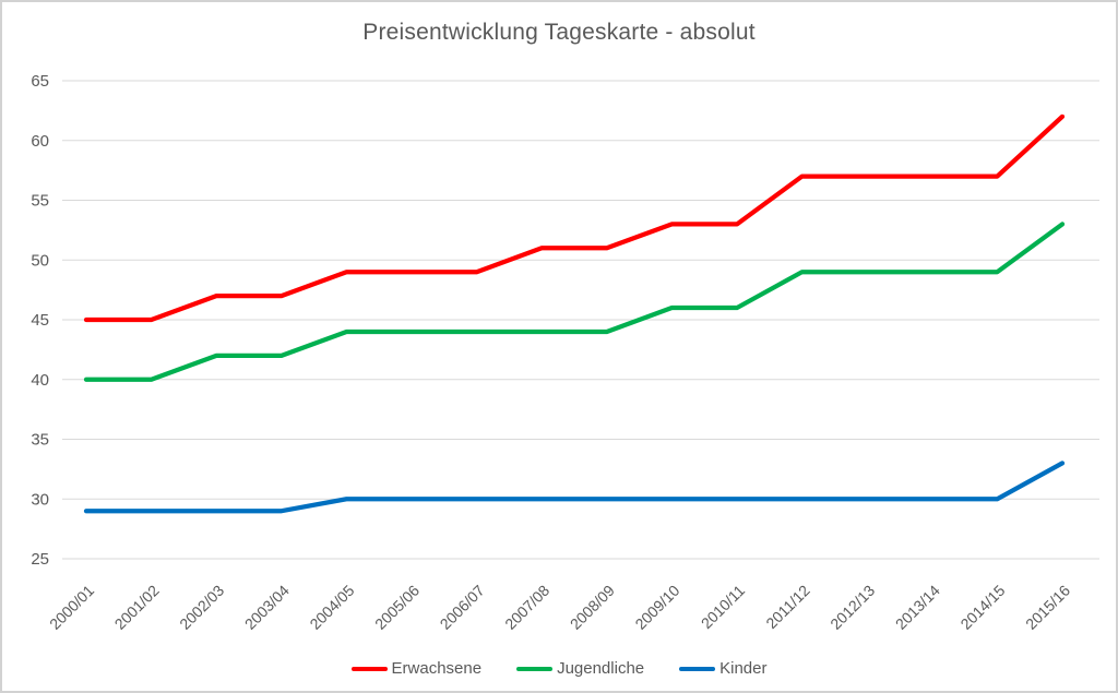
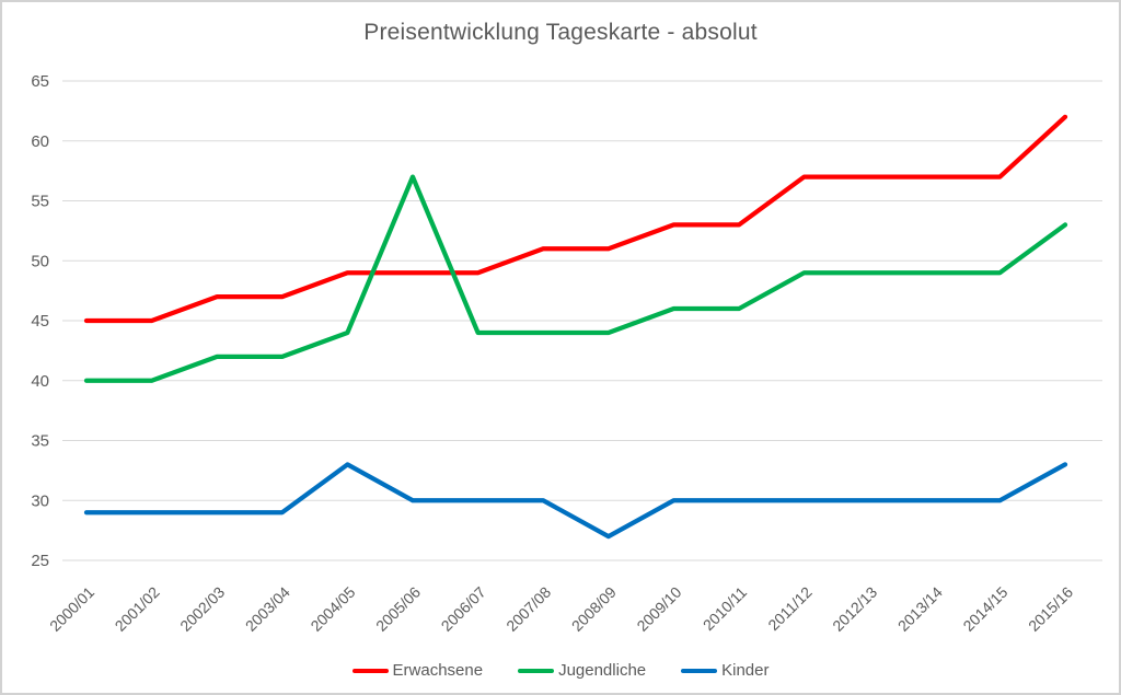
Kinder/2004/05: 30 -> 33
Jugendliche/2005/06: 44 -> 57
Kinder/2008/09: 30 -> 27
